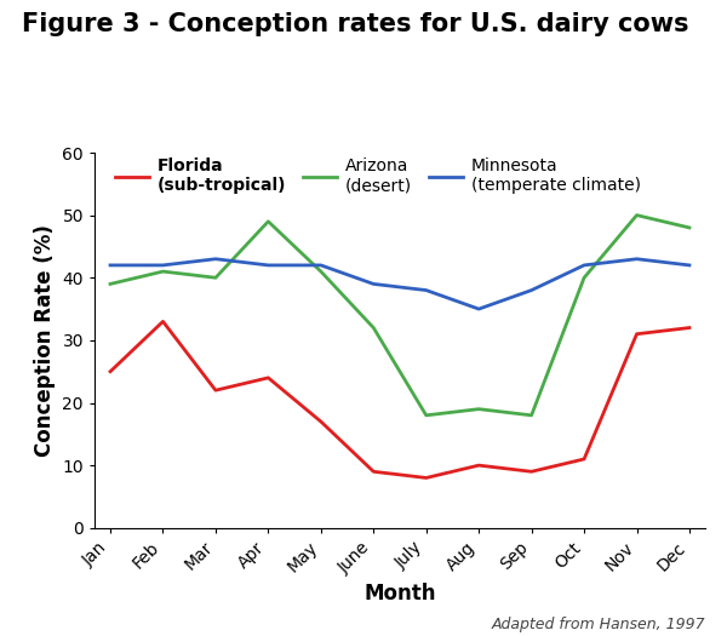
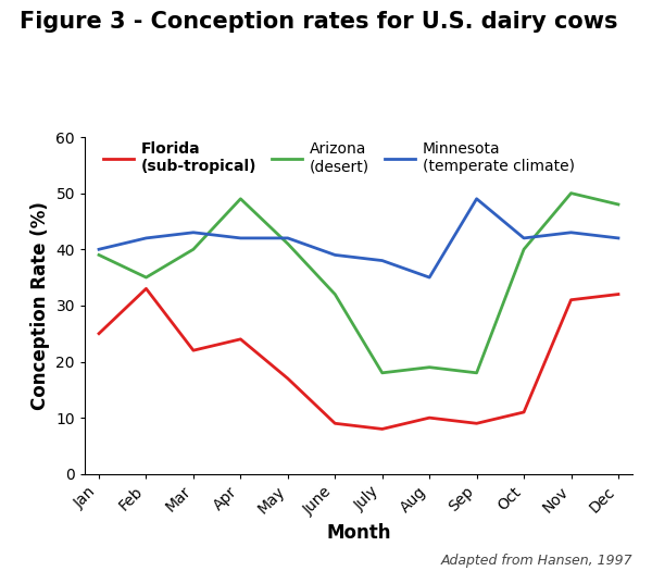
Minnesota (temperate climate)/Jan: 42 -> 40
Arizona (desert)/Feb: 41 -> 35
Minnesota (temperate climate)/Sep: 38 -> 49
